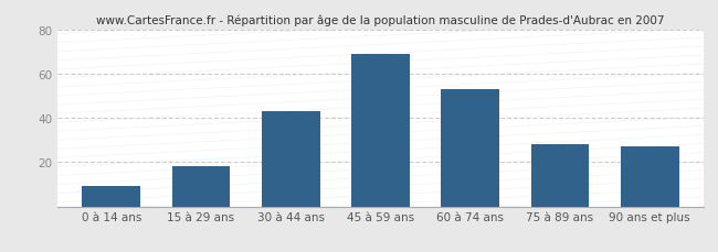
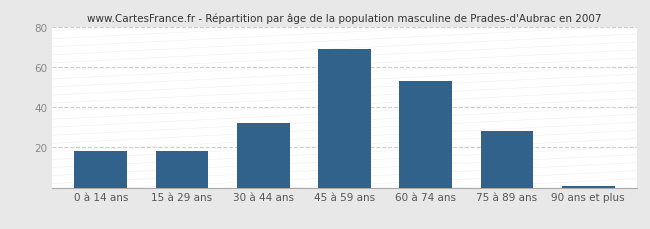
0 à 14 ans: 9 -> 18
30 à 44 ans: 43 -> 32
90 ans et plus: 27 -> 1
